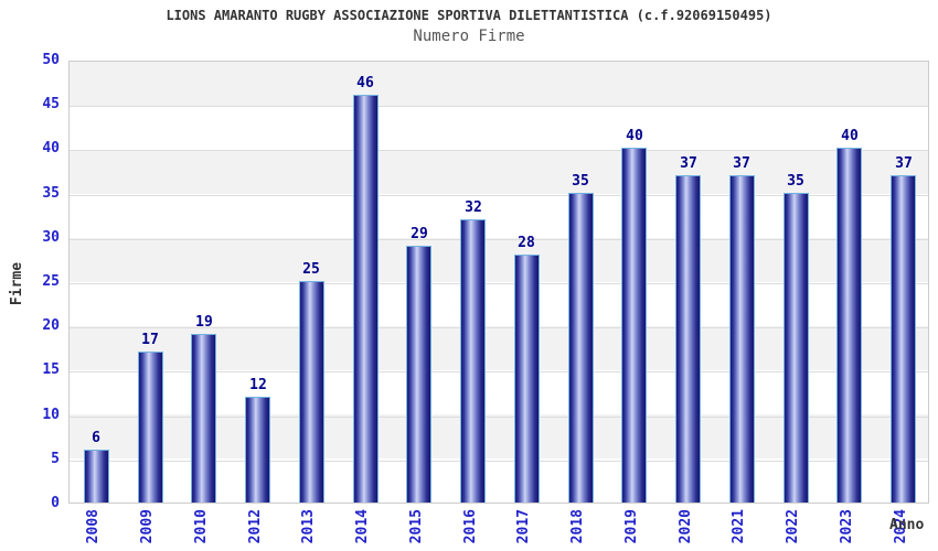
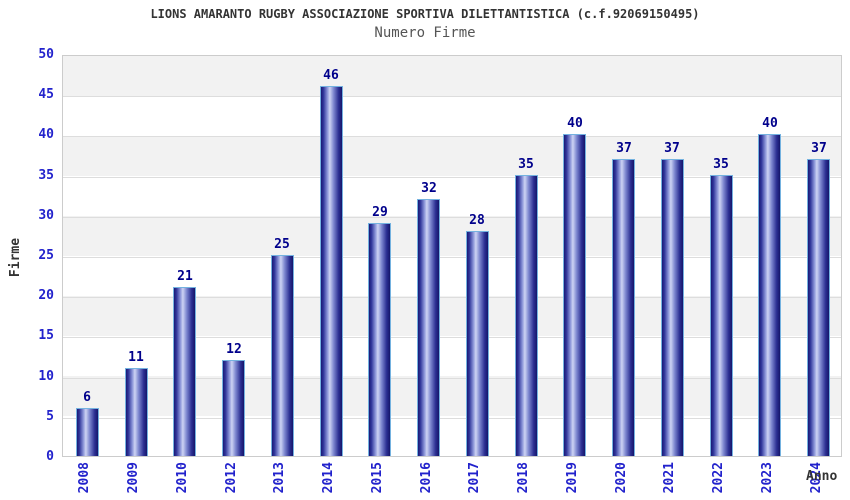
2009: 17 -> 11
2010: 19 -> 21
